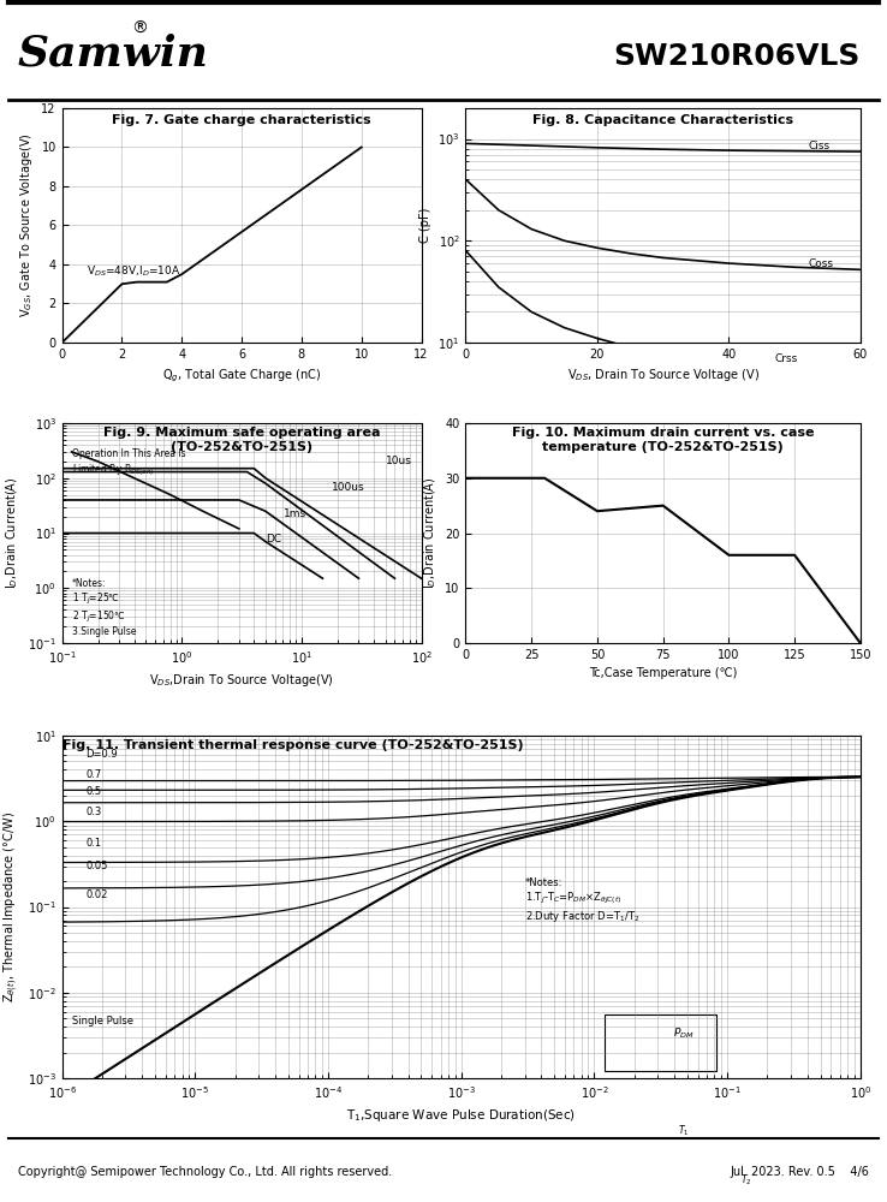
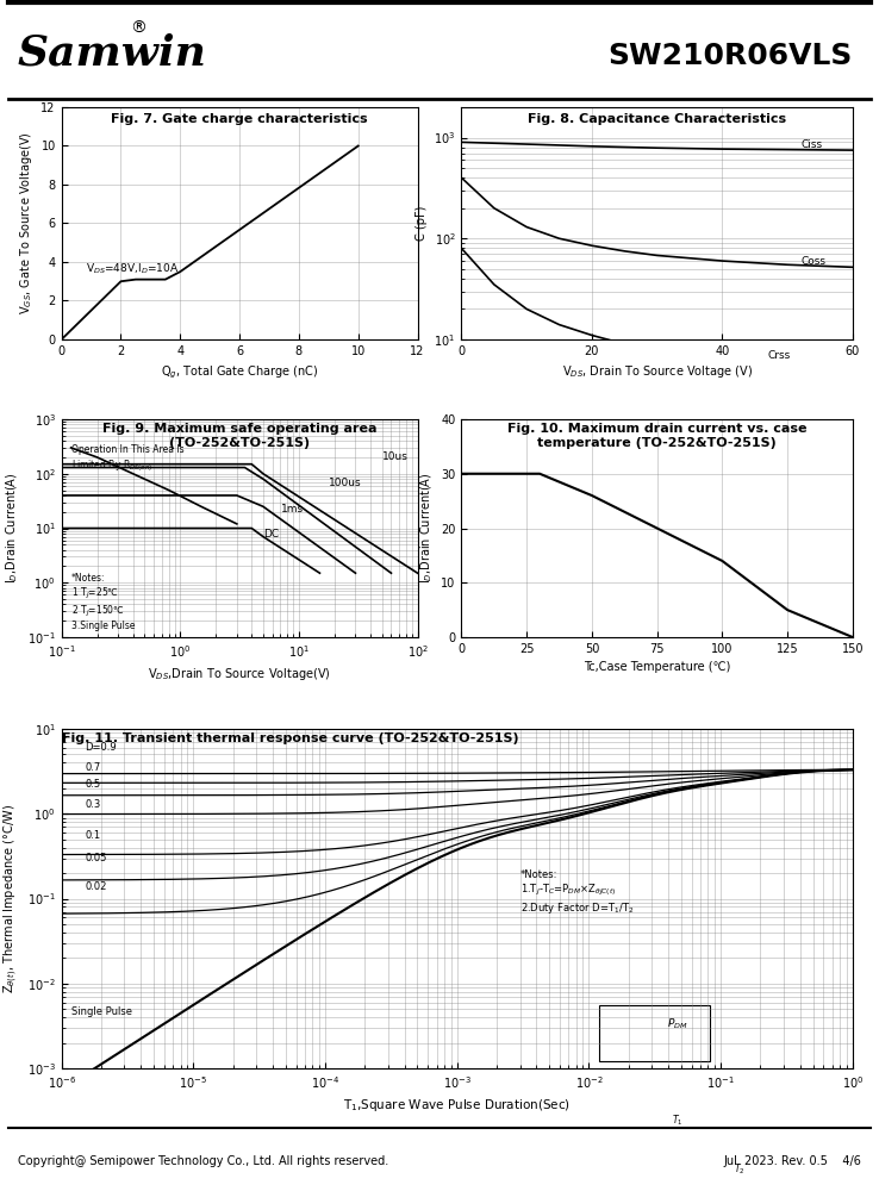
50: 24 -> 26
75: 25 -> 20
100: 16 -> 14
125: 16 -> 5
